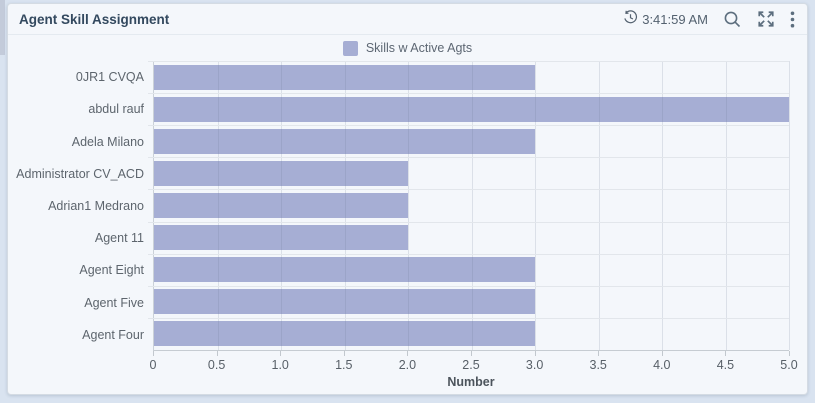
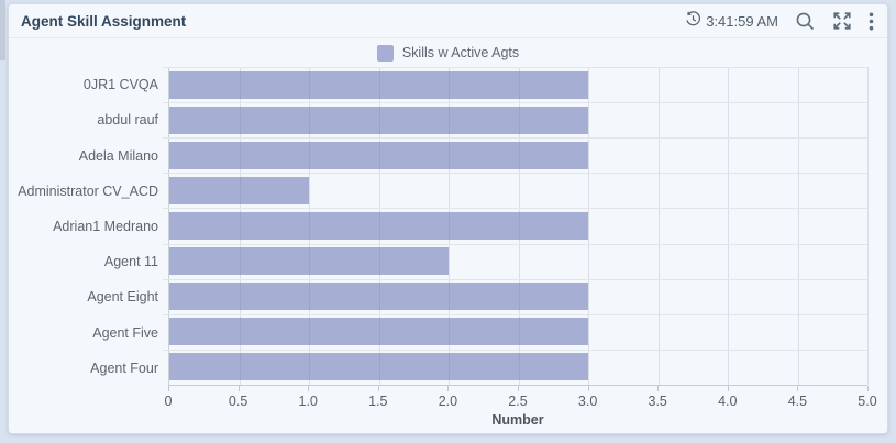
abdul rauf: 5 -> 3
Administrator CV_ACD: 2 -> 1
Adrian1 Medrano: 2 -> 3
